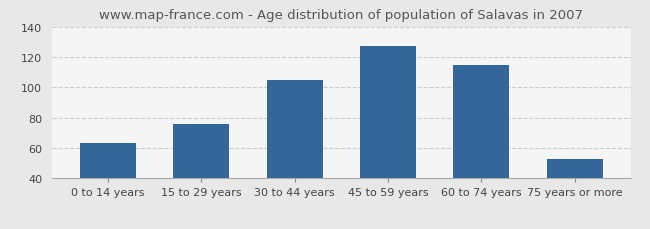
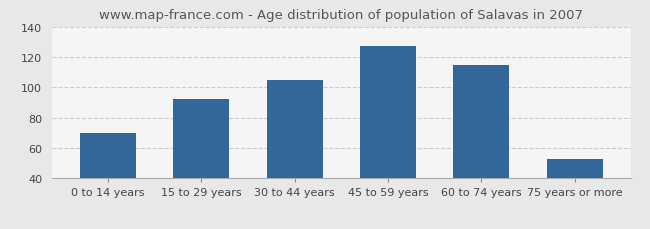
0 to 14 years: 63 -> 70
15 to 29 years: 76 -> 92
